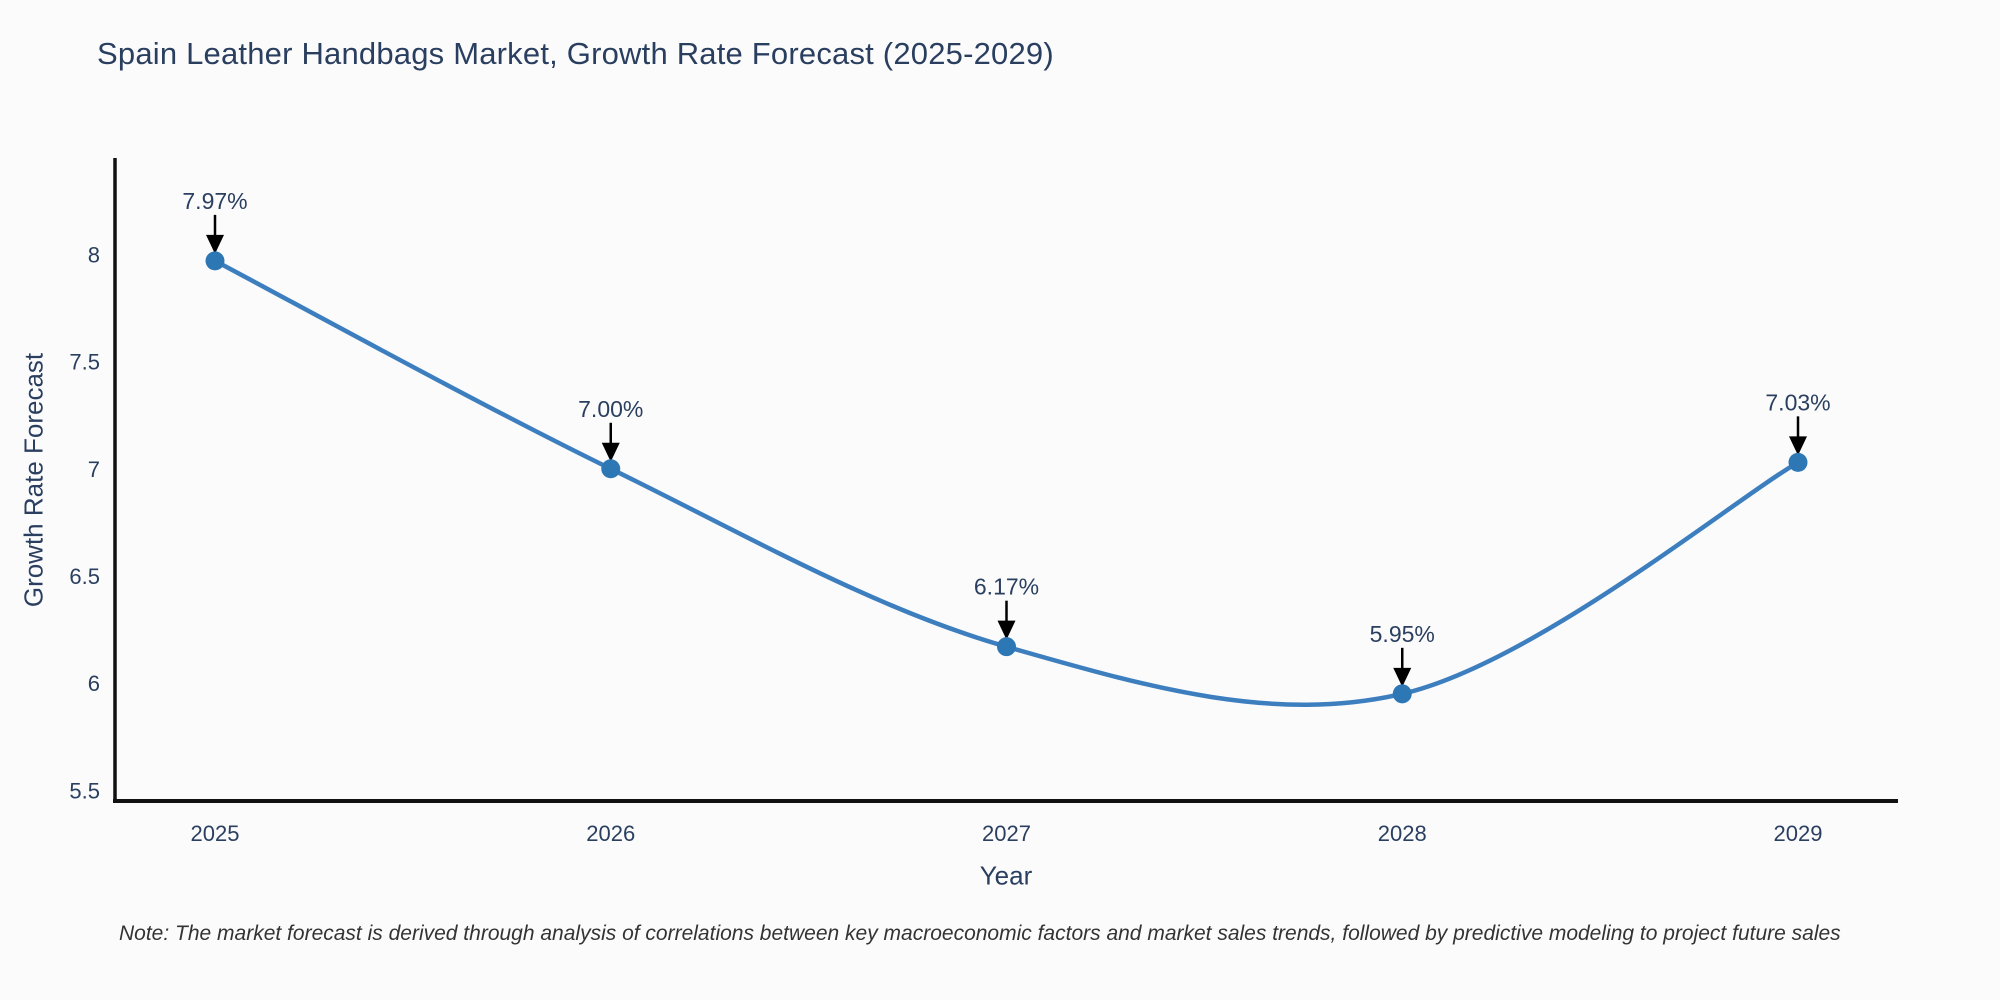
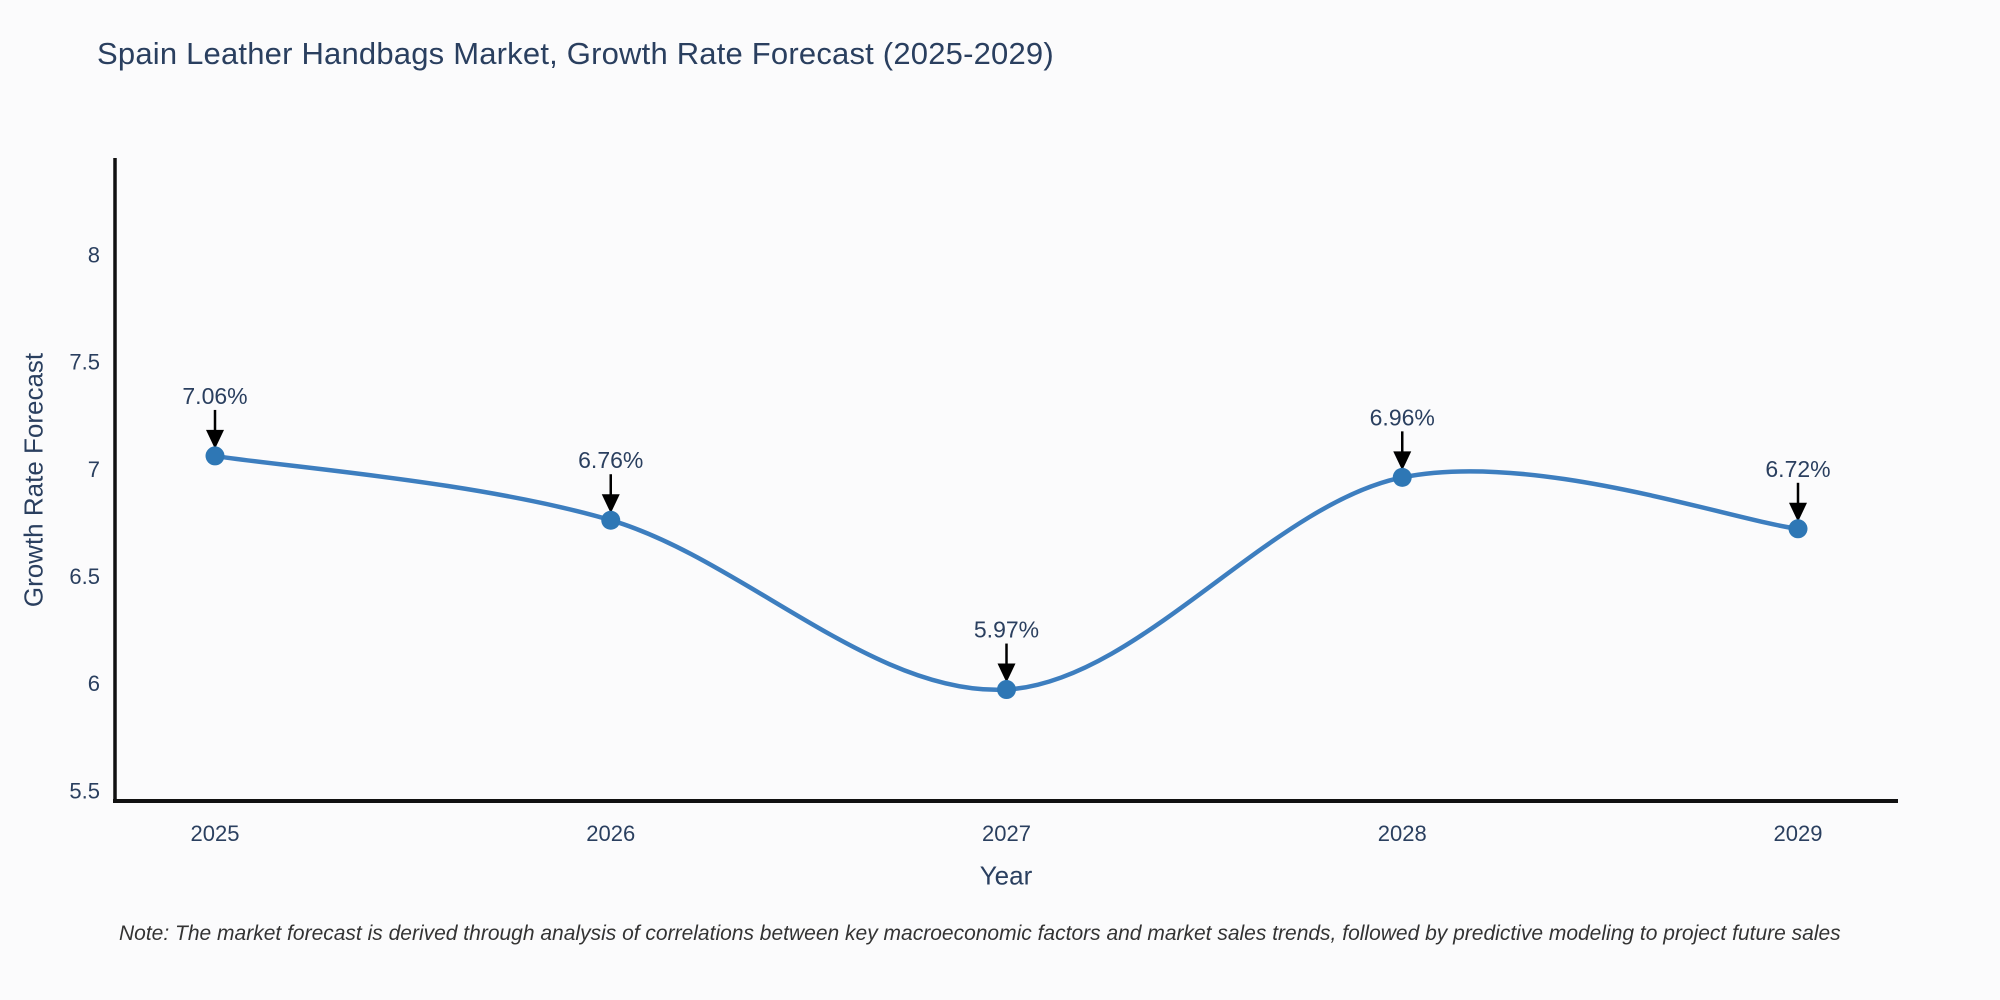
2025: 7.97% -> 7.06%
2026: 7.00% -> 6.76%
2027: 6.17% -> 5.97%
2028: 5.95% -> 6.96%
2029: 7.03% -> 6.72%
